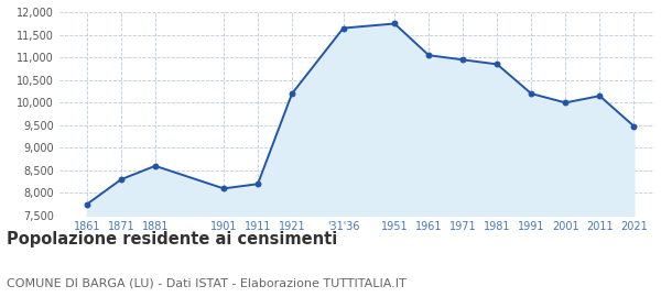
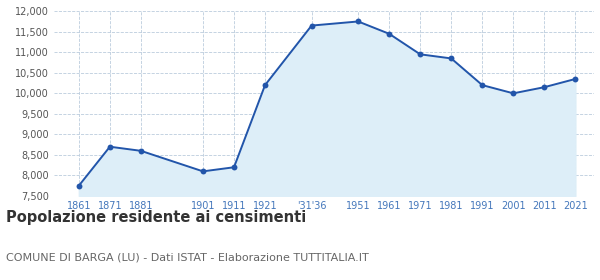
1871: 8,300 -> 8,700
1961: 11,050 -> 11,450
2021: 9,480 -> 10,350
